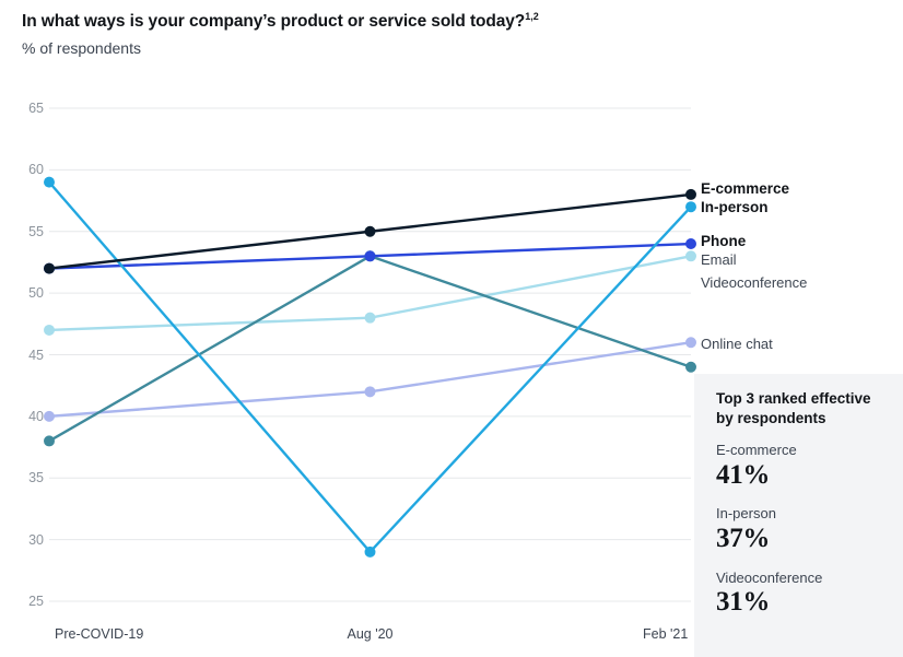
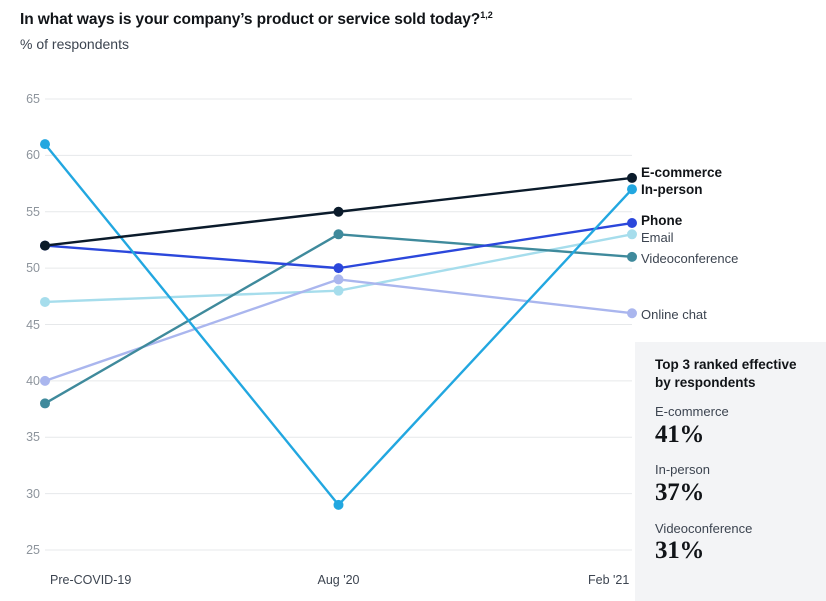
In-person/Pre-COVID-19: 59 -> 61
Phone/Aug '20: 53 -> 50
Online chat/Aug '20: 42 -> 49
Videoconference/Feb '21: 44 -> 51
